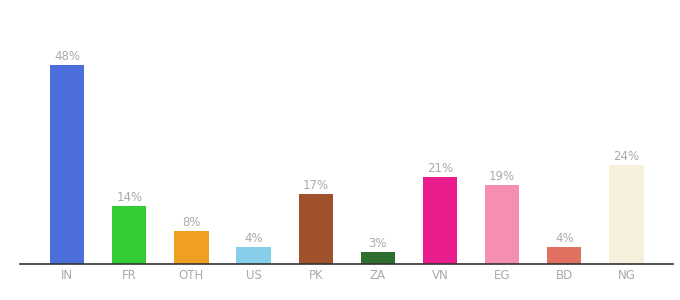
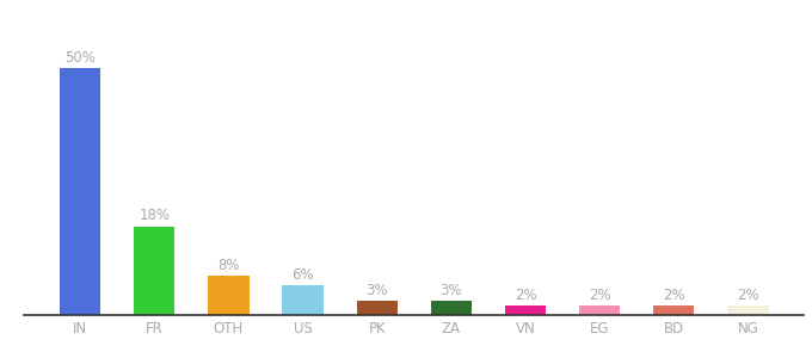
IN: 48% -> 50%
FR: 14% -> 18%
US: 4% -> 6%
PK: 17% -> 3%
VN: 21% -> 2%
EG: 19% -> 2%
BD: 4% -> 2%
NG: 24% -> 2%
